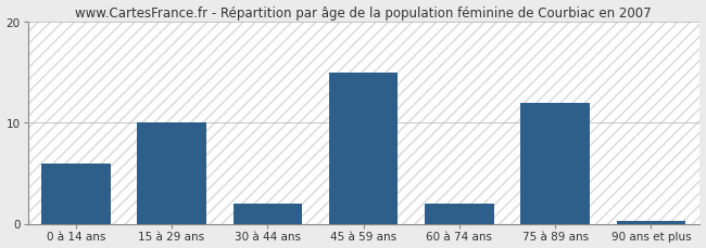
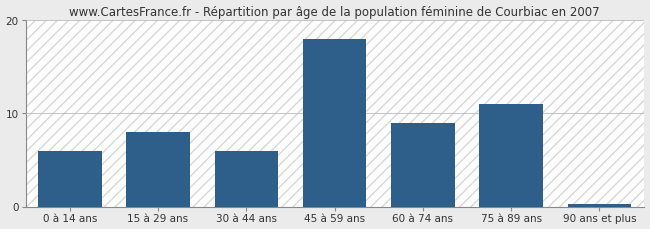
15 à 29 ans: 10.0 -> 8.0
30 à 44 ans: 2.0 -> 6.0
45 à 59 ans: 15.0 -> 18.0
60 à 74 ans: 2.0 -> 9.0
75 à 89 ans: 12.0 -> 11.0
